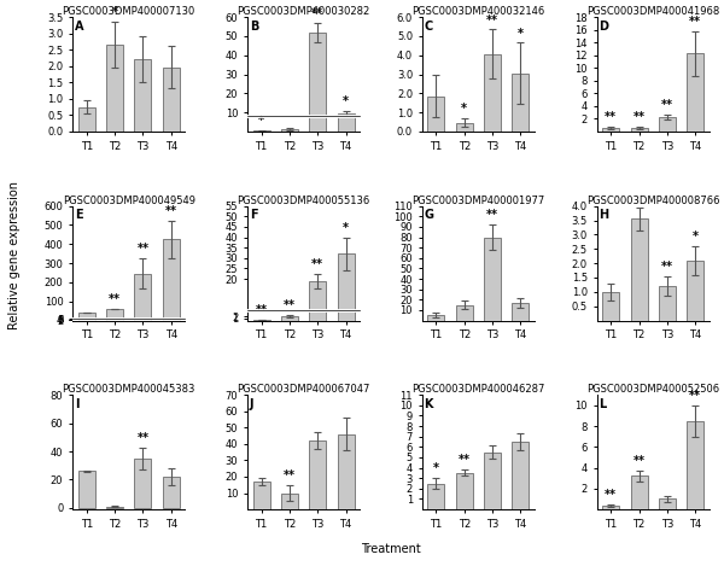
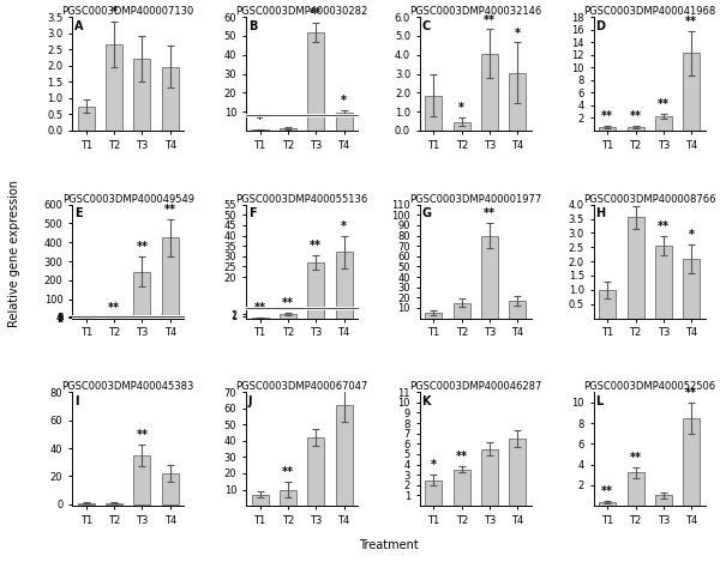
PGSC0003DMP400049549/T1: 40 -> 0
PGSC0003DMP400049549/T2: 60 -> 10
PGSC0003DMP400055136/T3: 19 -> 27
PGSC0003DMP400008766/T3: 1.20 -> 2.55
PGSC0003DMP400045383/T1: 26 -> 1
PGSC0003DMP400067047/T1: 17 -> 7
PGSC0003DMP400067047/T4: 46 -> 62
